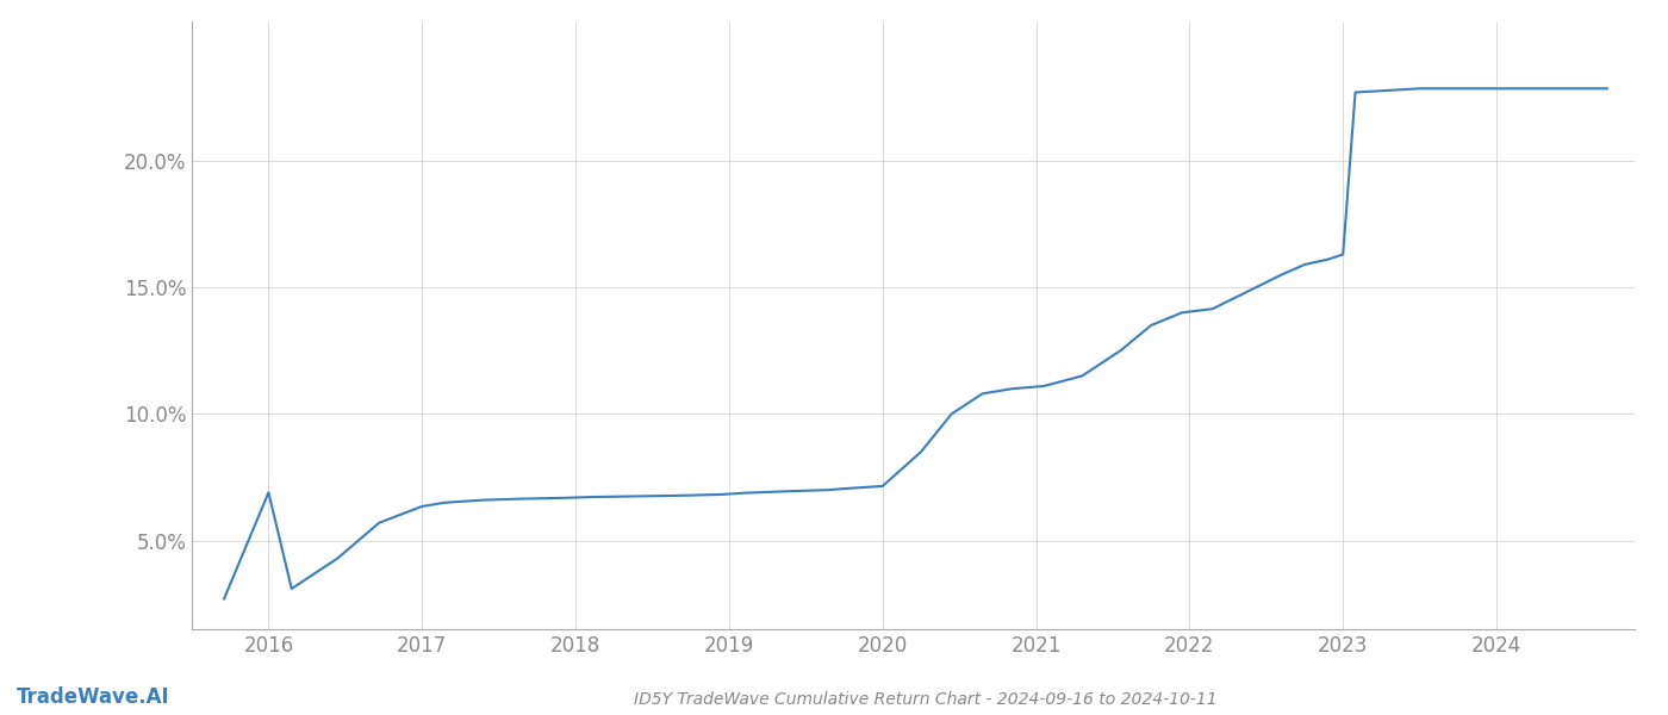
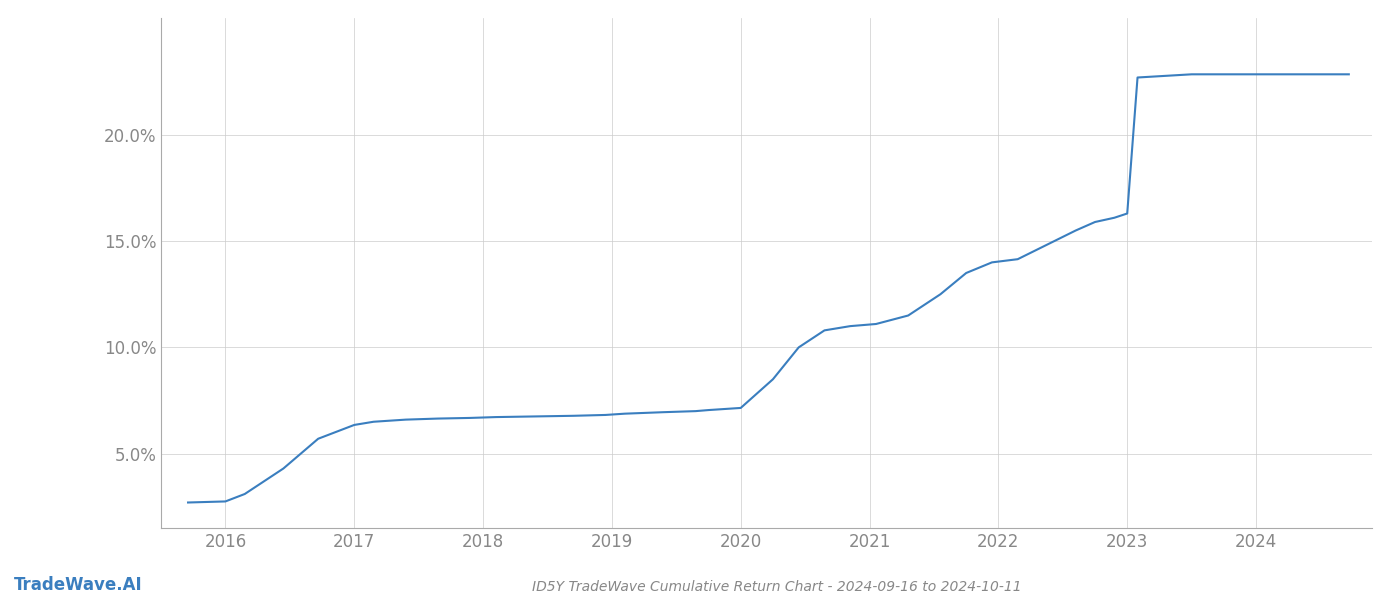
2016: 6.90% -> 2.75%
